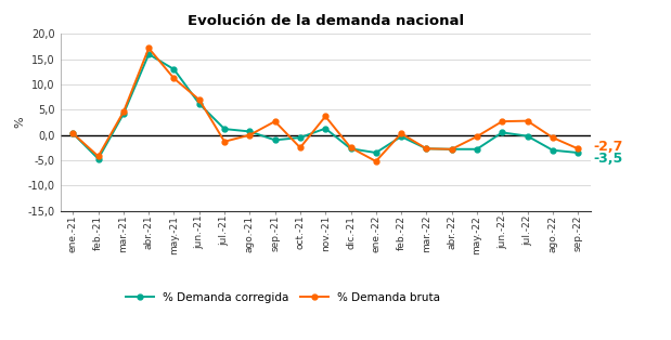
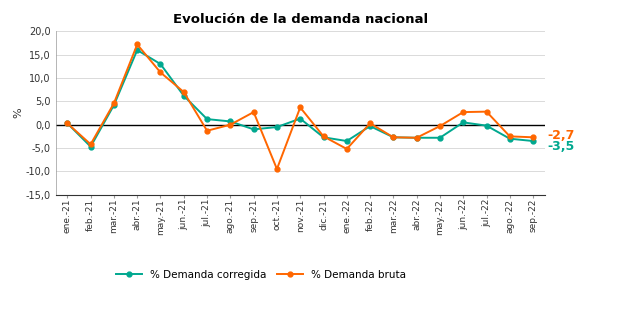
% Demanda bruta/oct.-21: -2,5 -> -9,5
% Demanda bruta/ago.-22: -0,5 -> -2,5
